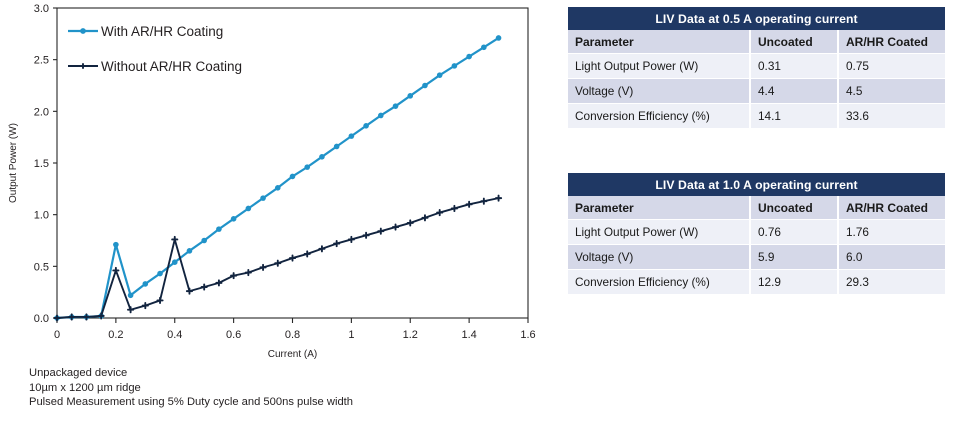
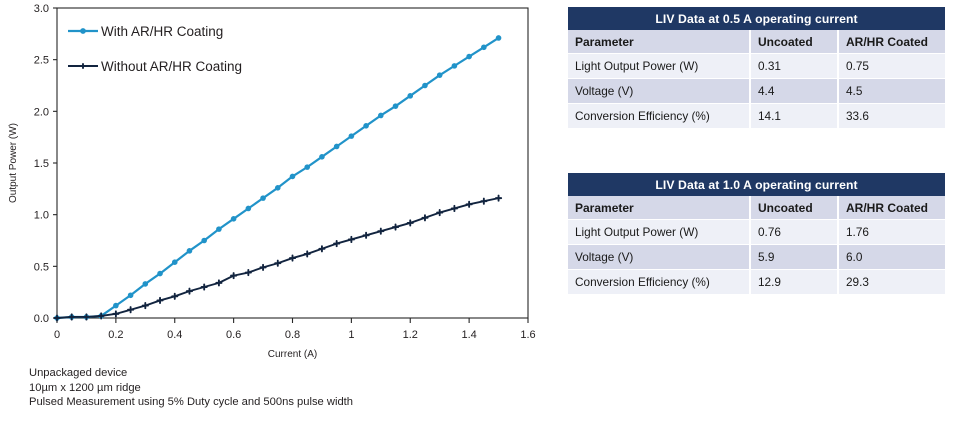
With AR/HR Coating/0.2: 0.71 -> 0.12
Without AR/HR Coating/0.2: 0.46 -> 0.04
Without AR/HR Coating/0.4: 0.76 -> 0.21
